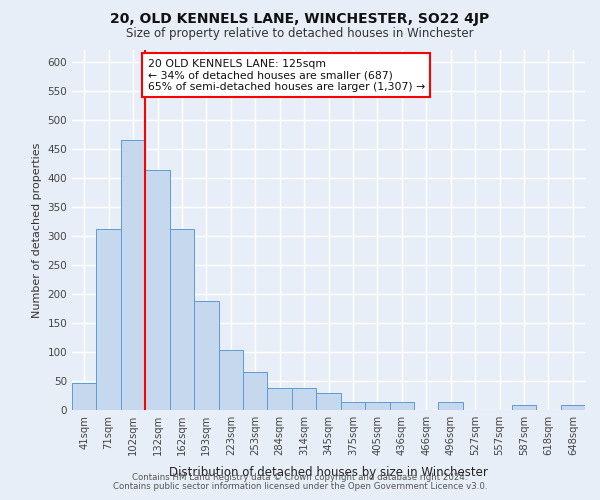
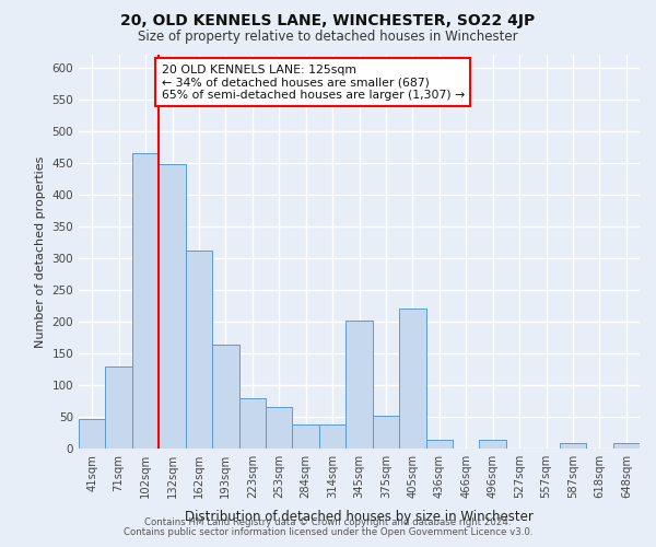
71sqm: 311 -> 130
132sqm: 413 -> 448
193sqm: 187 -> 164
223sqm: 104 -> 80
345sqm: 30 -> 202
375sqm: 13 -> 52
405sqm: 13 -> 220
